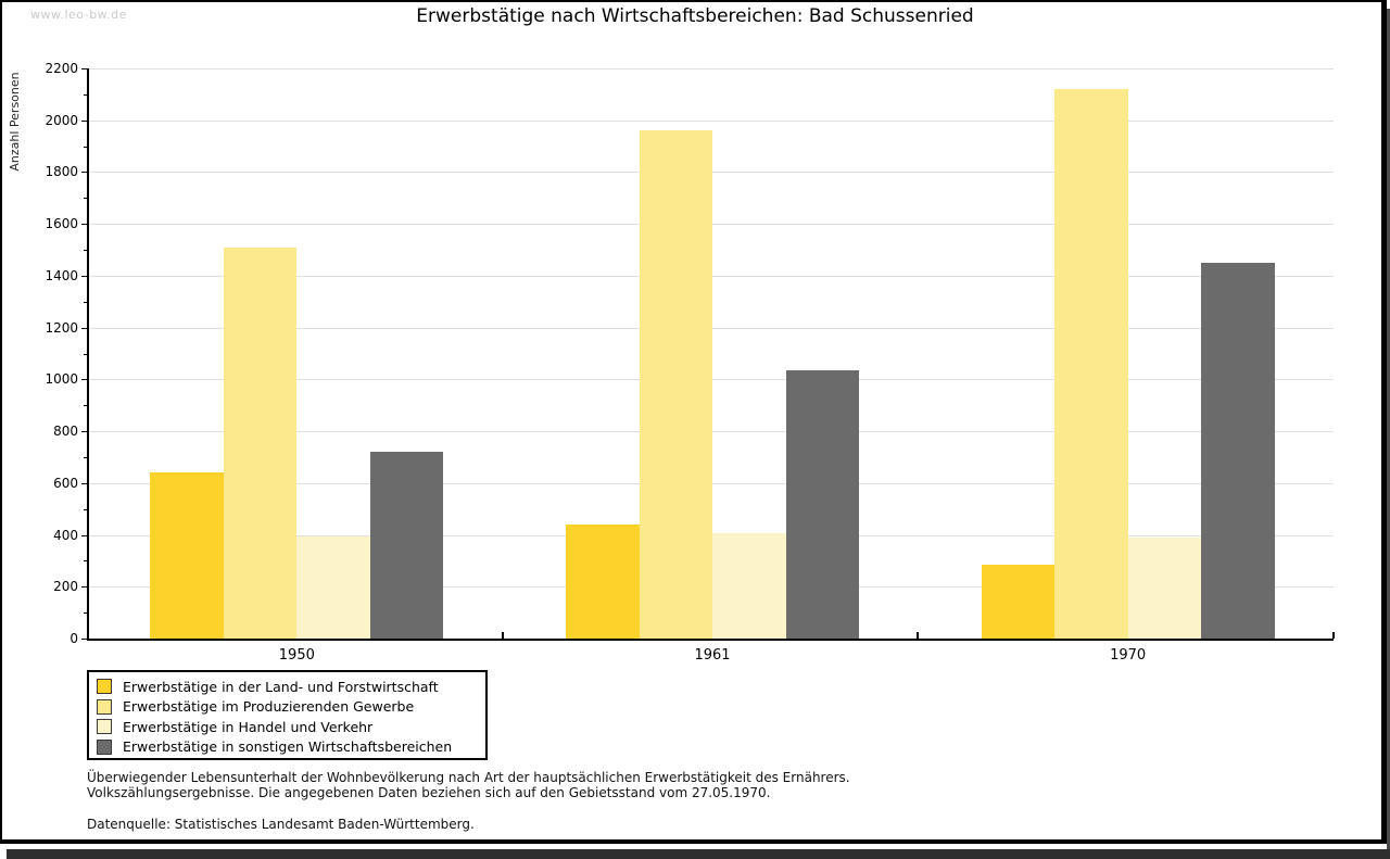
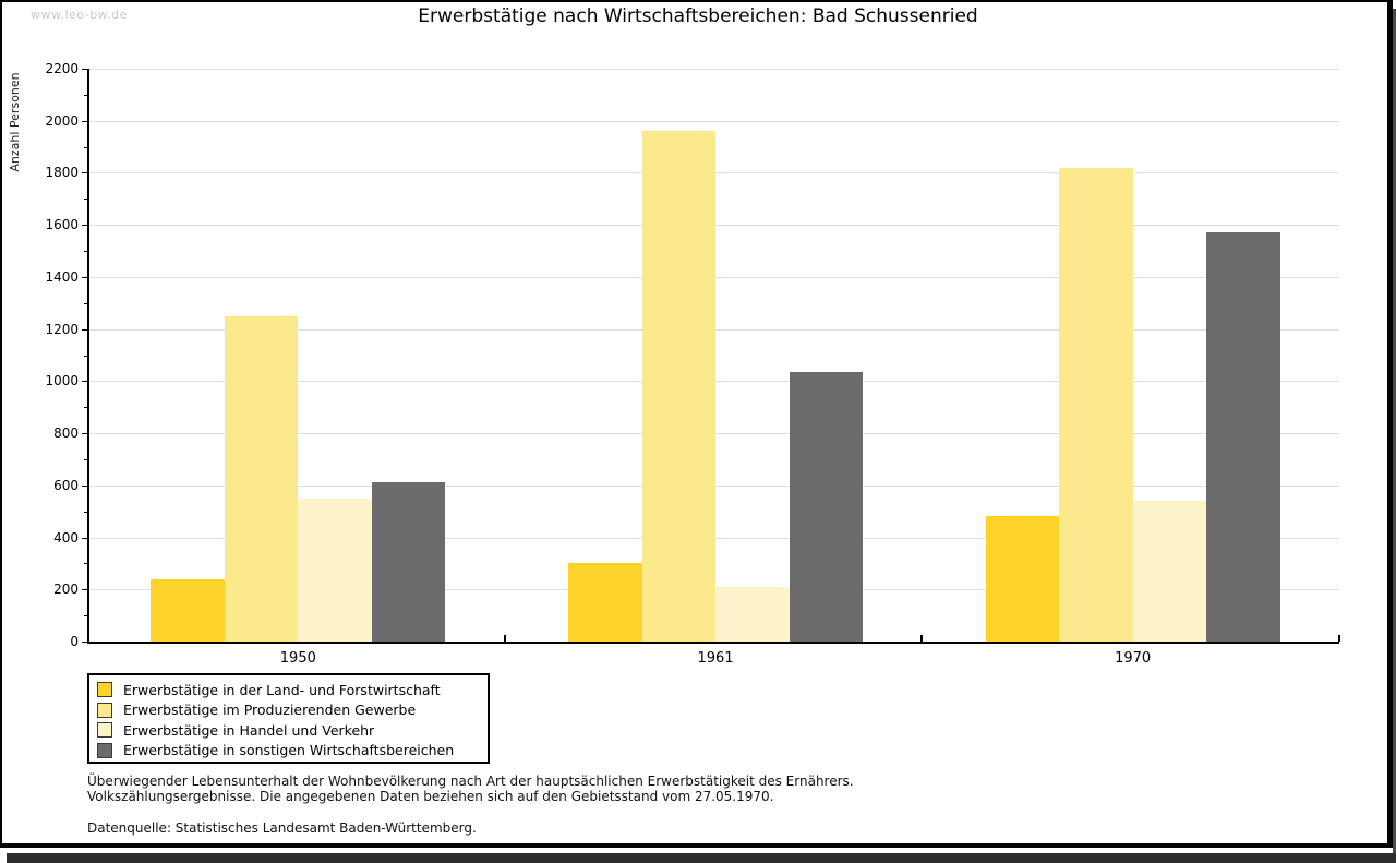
Erwerbstätige in der Land- und Forstwirtschaft/1950: 640 -> 240
Erwerbstätige im Produzierenden Gewerbe/1950: 1510 -> 1250
Erwerbstätige in Handel und Verkehr/1950: 400 -> 550
Erwerbstätige in sonstigen Wirtschaftsbereichen/1950: 720 -> 610
Erwerbstätige in der Land- und Forstwirtschaft/1961: 440 -> 300
Erwerbstätige in Handel und Verkehr/1961: 400 -> 210
Erwerbstätige in der Land- und Forstwirtschaft/1970: 280 -> 480
Erwerbstätige im Produzierenden Gewerbe/1970: 2120 -> 1820
Erwerbstätige in Handel und Verkehr/1970: 390 -> 540
Erwerbstätige in sonstigen Wirtschaftsbereichen/1970: 1450 -> 1570
